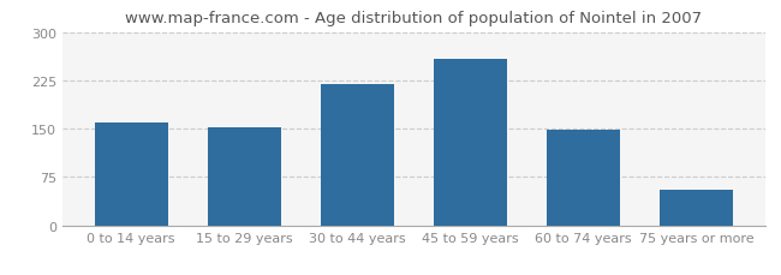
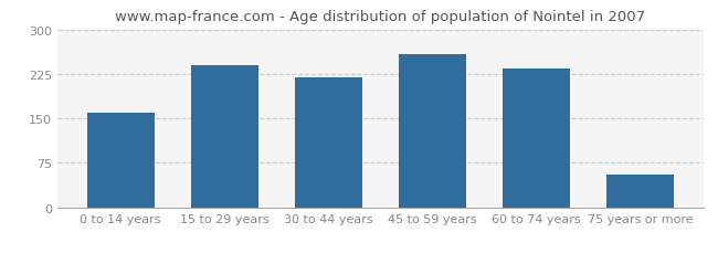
15 to 29 years: 152 -> 240
60 to 74 years: 148 -> 234
